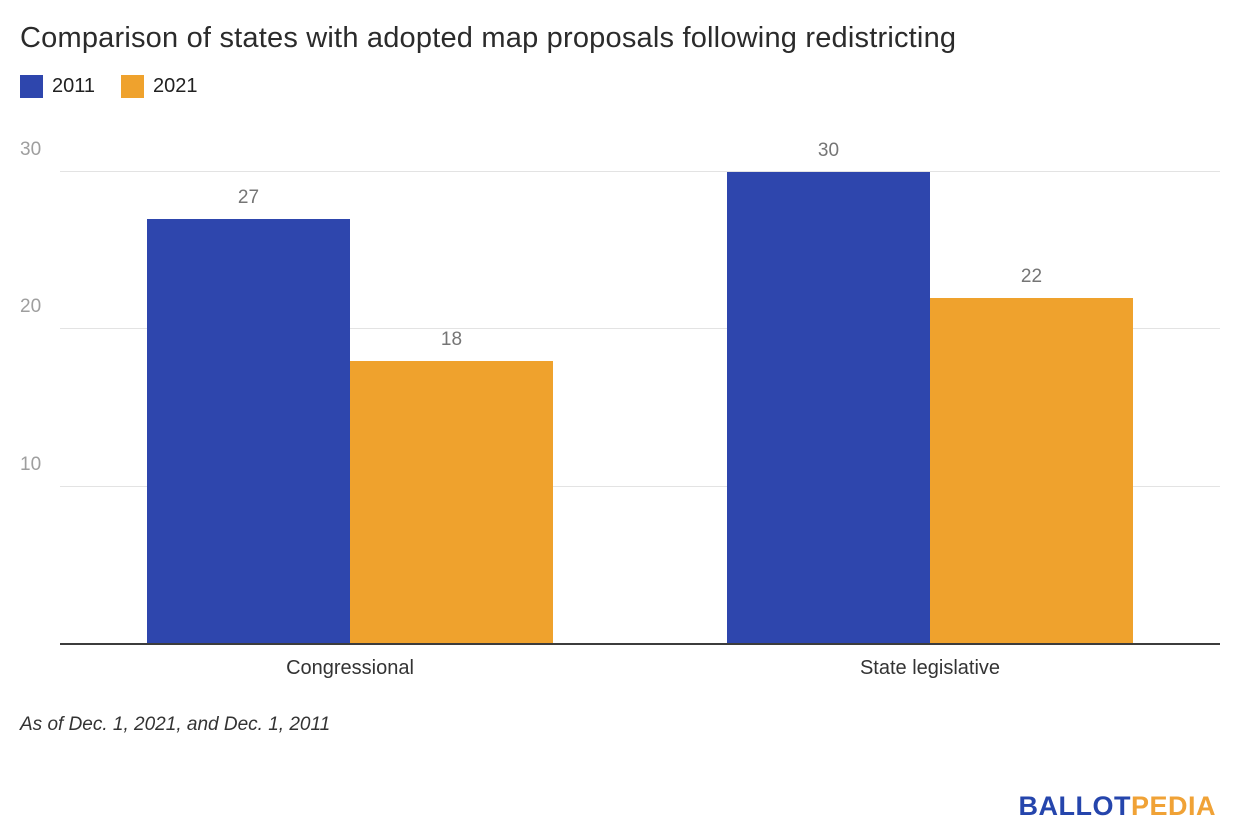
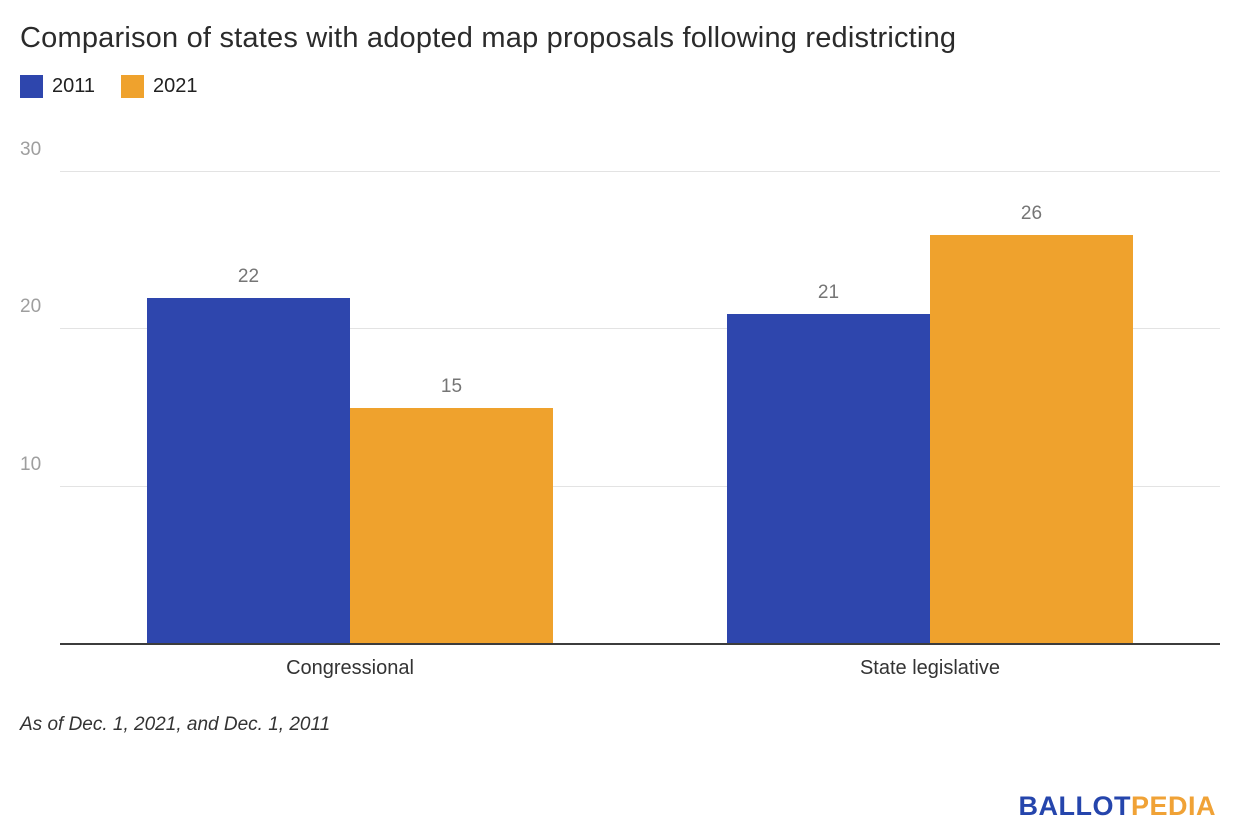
2011/Congressional: 27 -> 22
2021/Congressional: 18 -> 15
2011/State legislative: 30 -> 21
2021/State legislative: 22 -> 26
